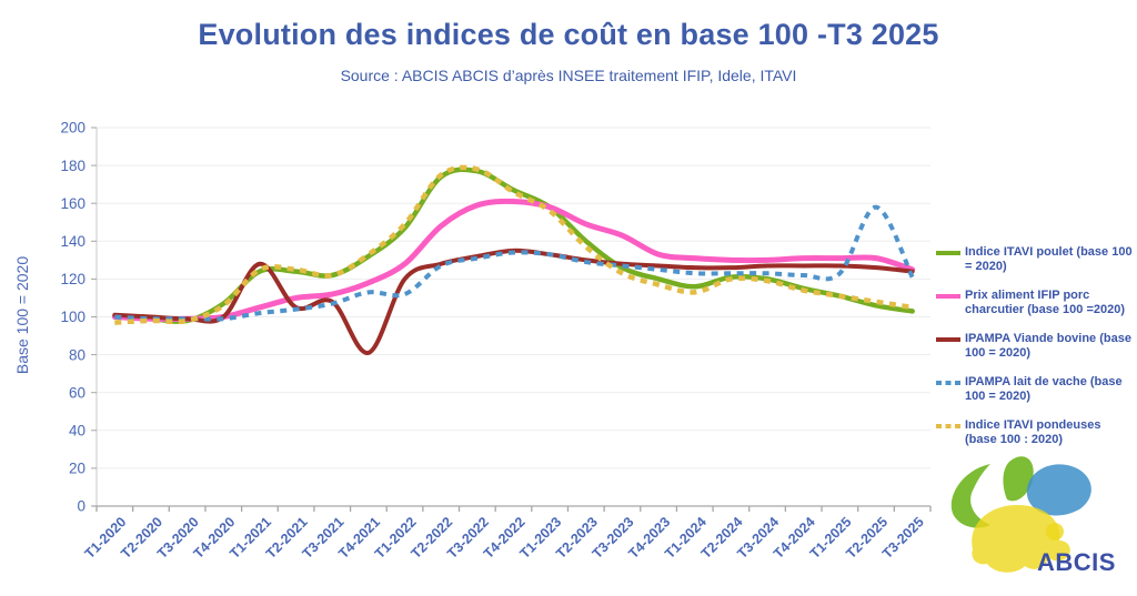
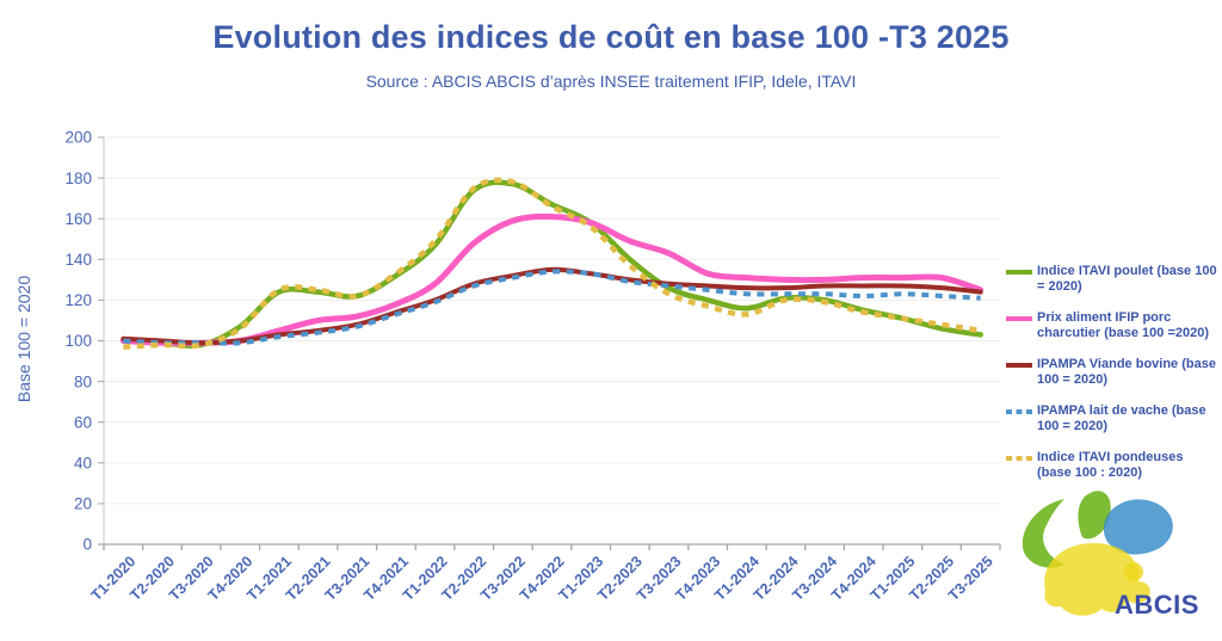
IPAMPA Viande bovine (base 100 = 2020)/T1-2021: 128 -> 103
IPAMPA Viande bovine (base 100 = 2020)/T4-2021: 81 -> 114
IPAMPA lait de vache (base 100 = 2020)/T1-2022: 112 -> 119
IPAMPA lait de vache (base 100 = 2020)/T2-2025: 158 -> 122
